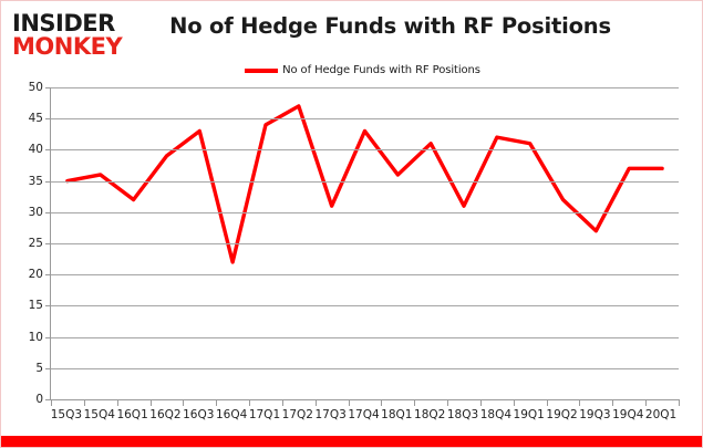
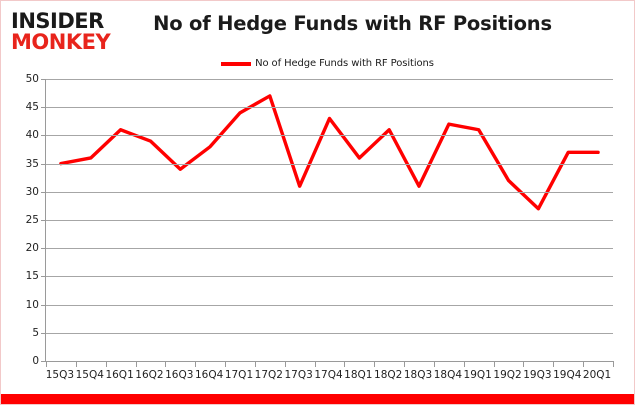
16Q1: 32 -> 41
16Q3: 43 -> 34
16Q4: 22 -> 38
